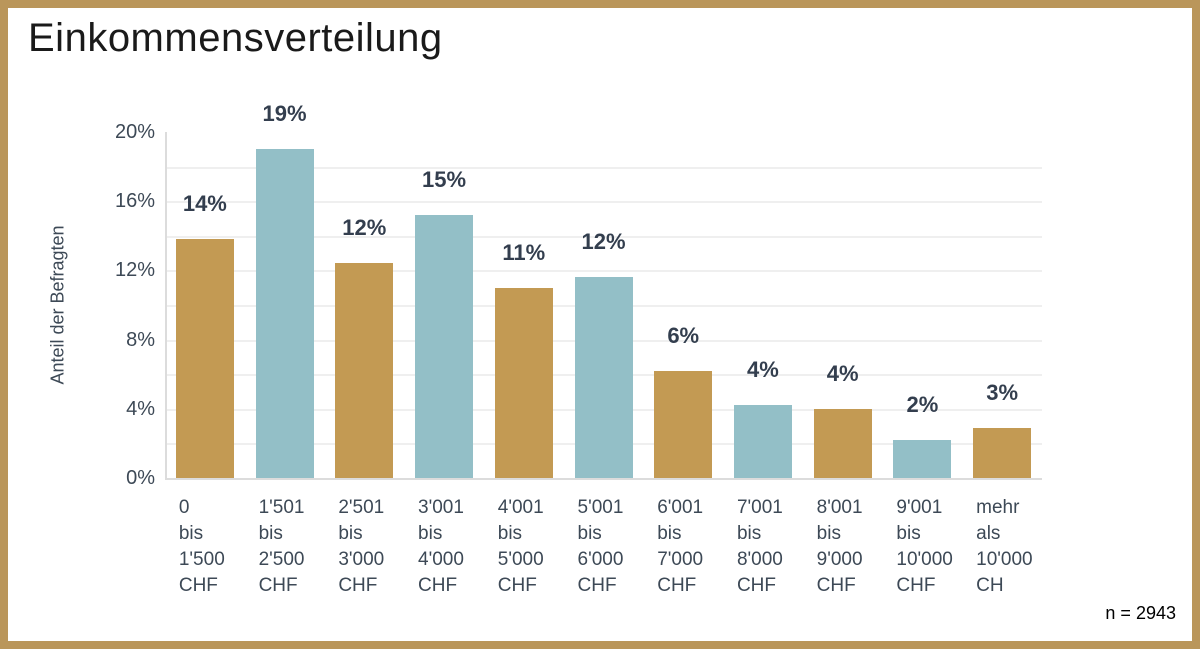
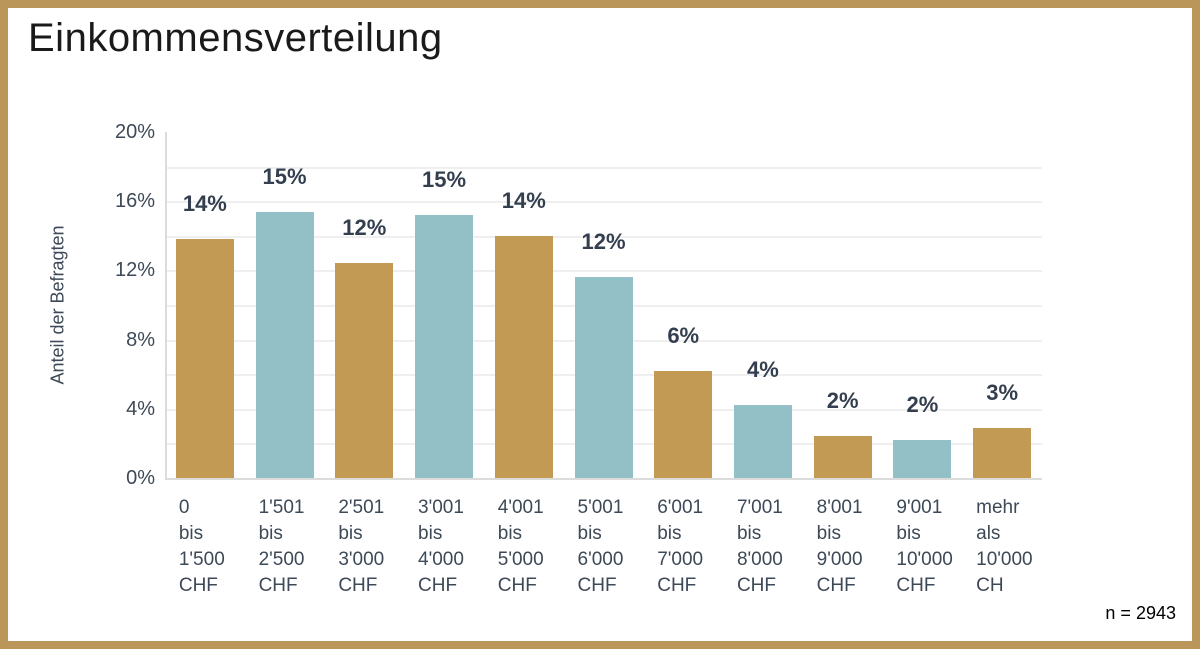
1'501 bis 2'500 CHF: 19% -> 15%
4'001 bis 5'000 CHF: 11% -> 14%
8'001 bis 9'000 CHF: 4% -> 2%
